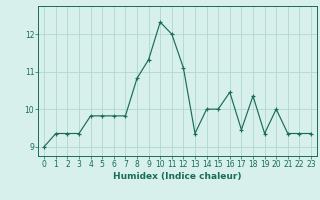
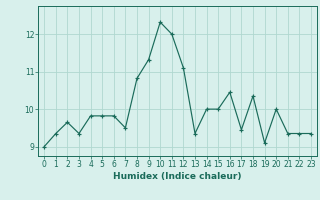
2: 9.35 -> 9.65
7: 9.82 -> 9.50
19: 9.35 -> 9.10
